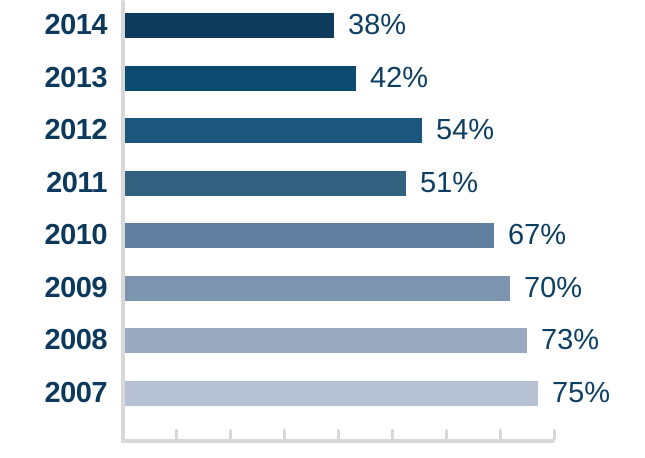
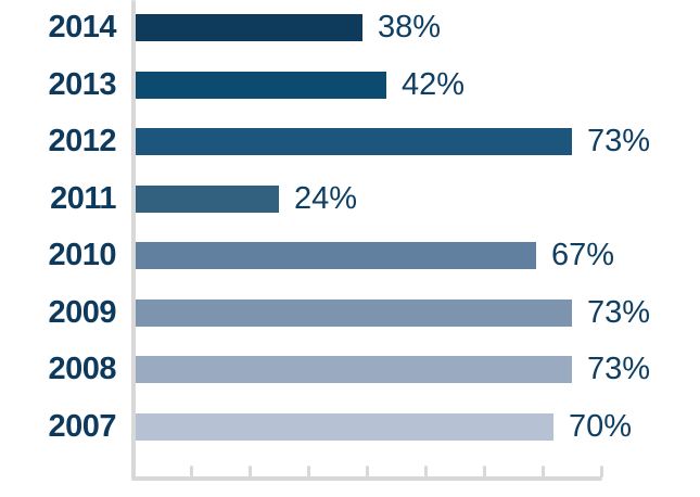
2012: 54% -> 73%
2011: 51% -> 24%
2009: 70% -> 73%
2007: 75% -> 70%
